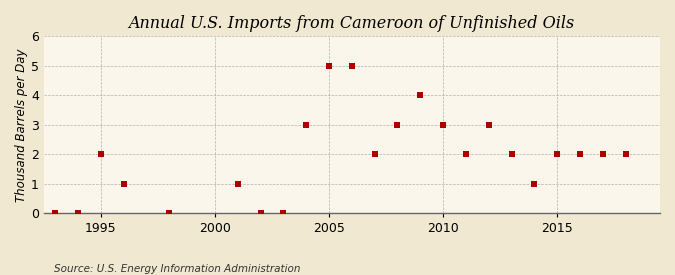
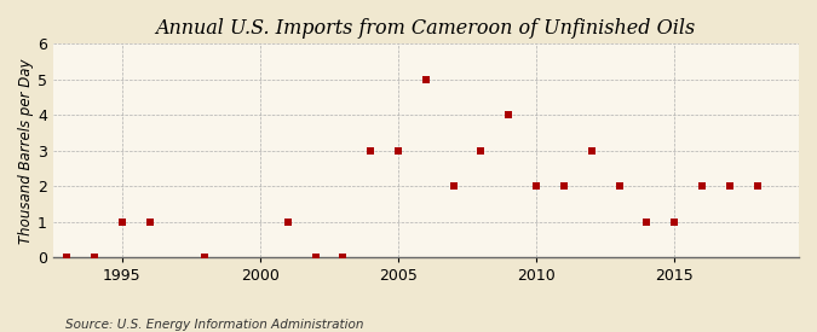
1995: 2 -> 1
2005: 5 -> 3
2010: 3 -> 2
2015: 2 -> 1
